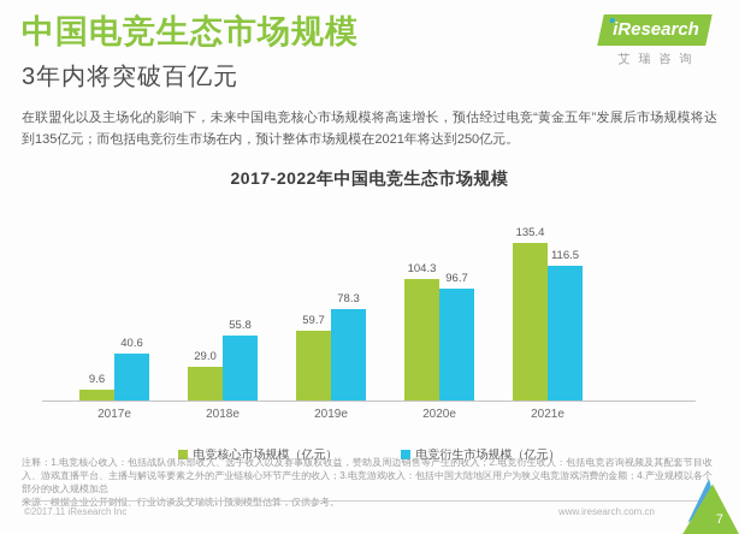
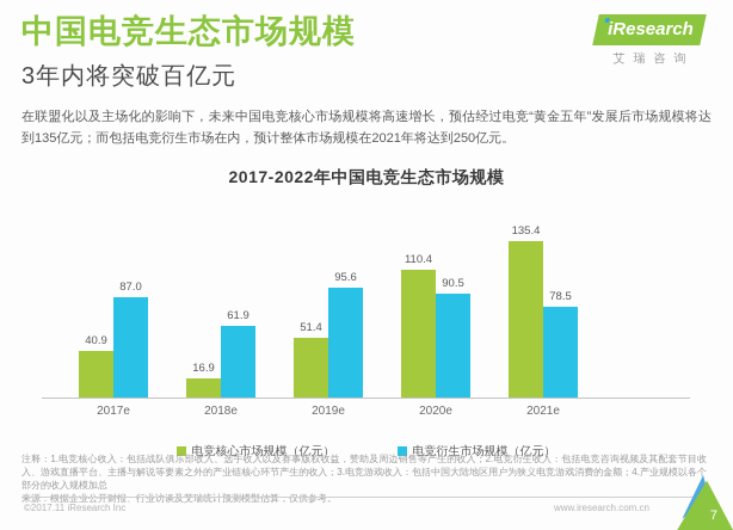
电竞核心市场规模（亿元）/2017e: 9.6 -> 40.9
电竞衍生市场规模（亿元）/2017e: 40.6 -> 87.0
电竞核心市场规模（亿元）/2018e: 29.0 -> 16.9
电竞衍生市场规模（亿元）/2018e: 55.8 -> 61.9
电竞核心市场规模（亿元）/2019e: 59.7 -> 51.4
电竞衍生市场规模（亿元）/2019e: 78.3 -> 95.6
电竞核心市场规模（亿元）/2020e: 104.3 -> 110.4
电竞衍生市场规模（亿元）/2020e: 96.7 -> 90.5
电竞衍生市场规模（亿元）/2021e: 116.5 -> 78.5
